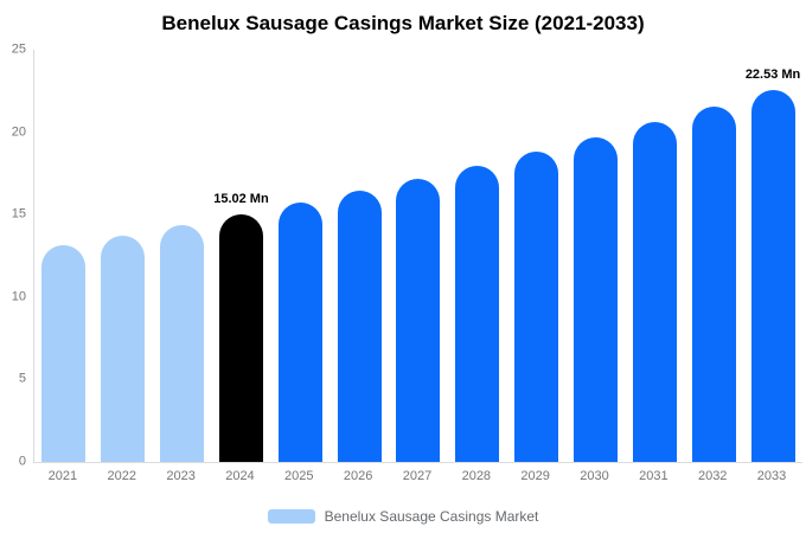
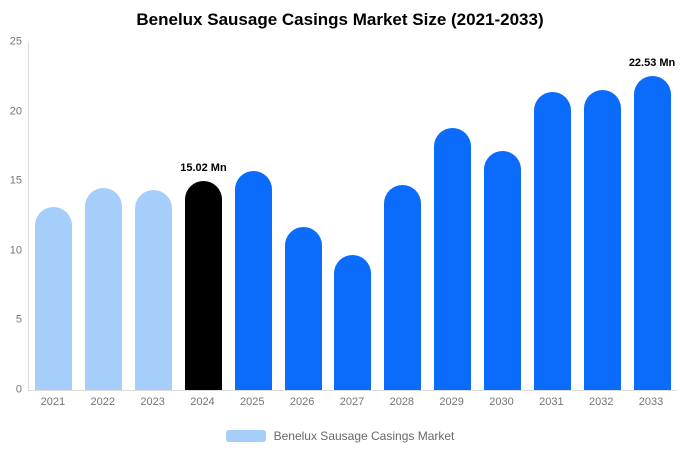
2022: 13.7 -> 14.5
2026: 16.4 -> 11.7
2027: 17.2 -> 9.7
2028: 18.0 -> 14.7
2030: 19.7 -> 17.2
2031: 20.6 -> 21.4
